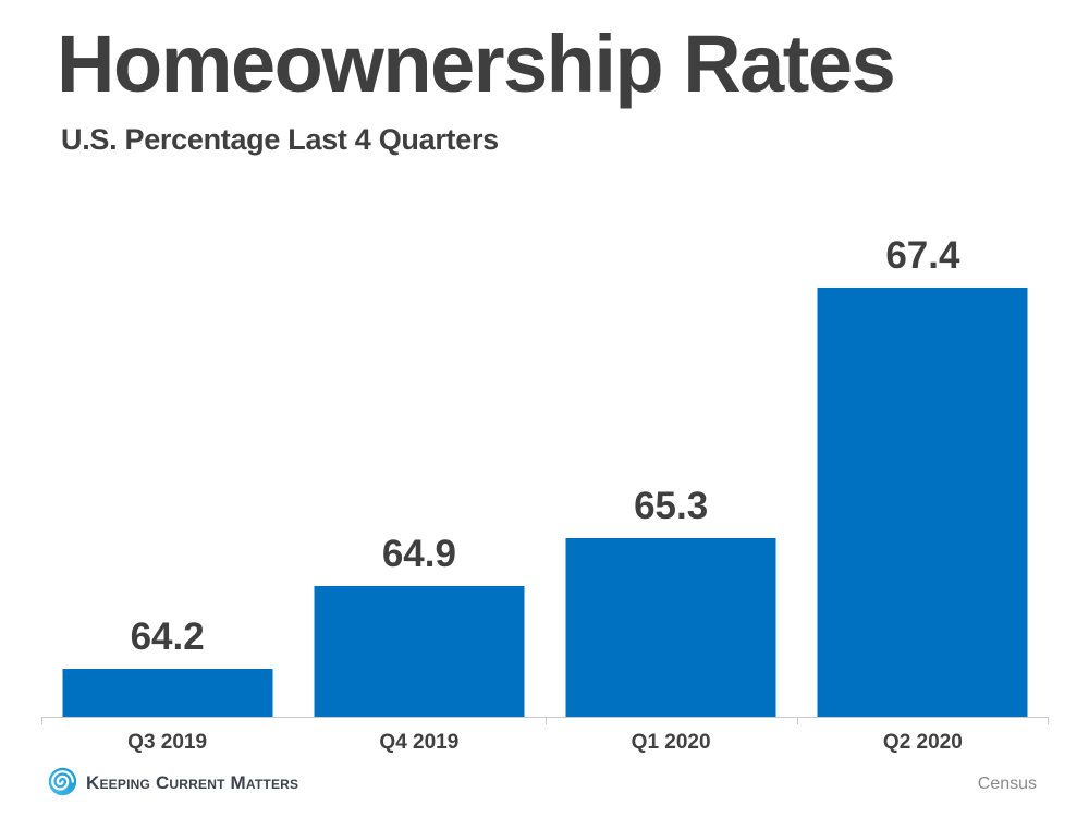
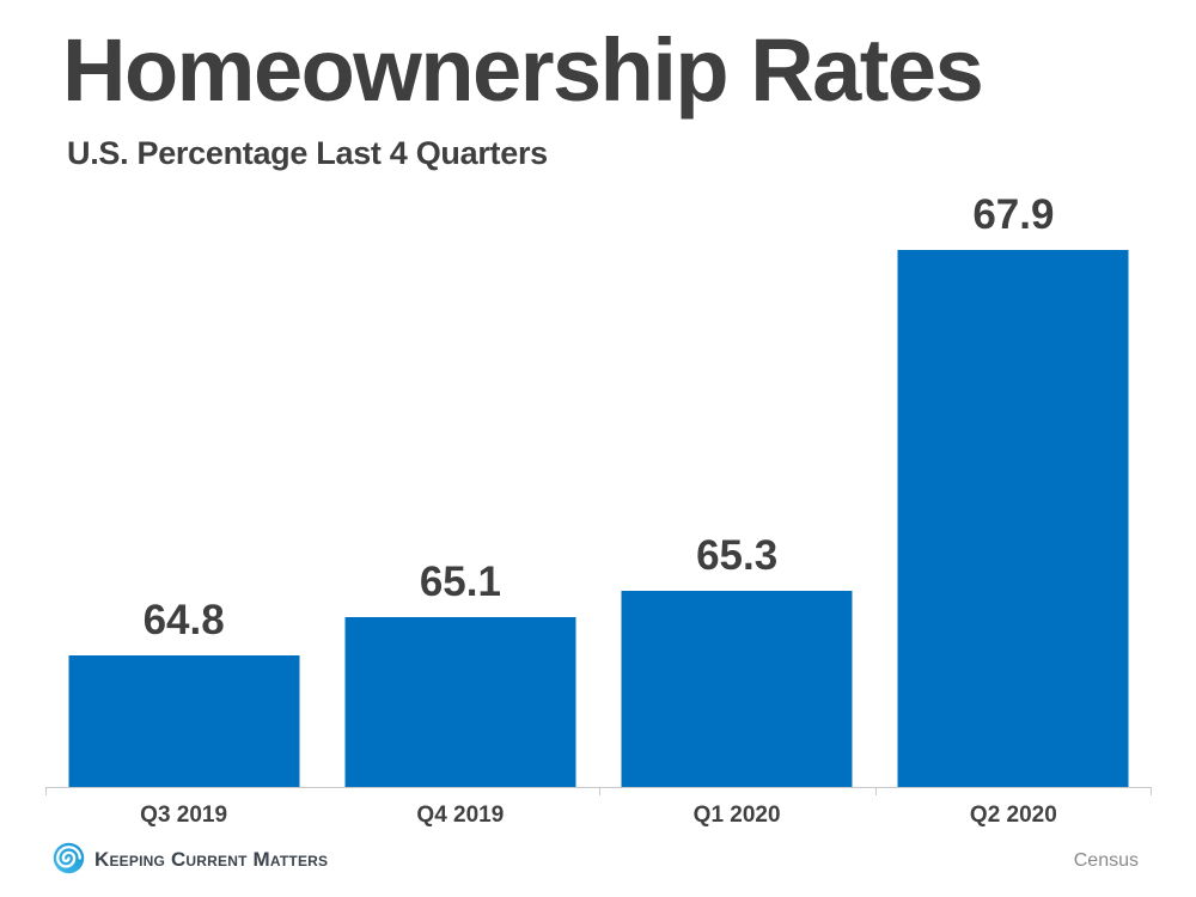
Q3 2019: 64.2 -> 64.8
Q4 2019: 64.9 -> 65.1
Q2 2020: 67.4 -> 67.9
